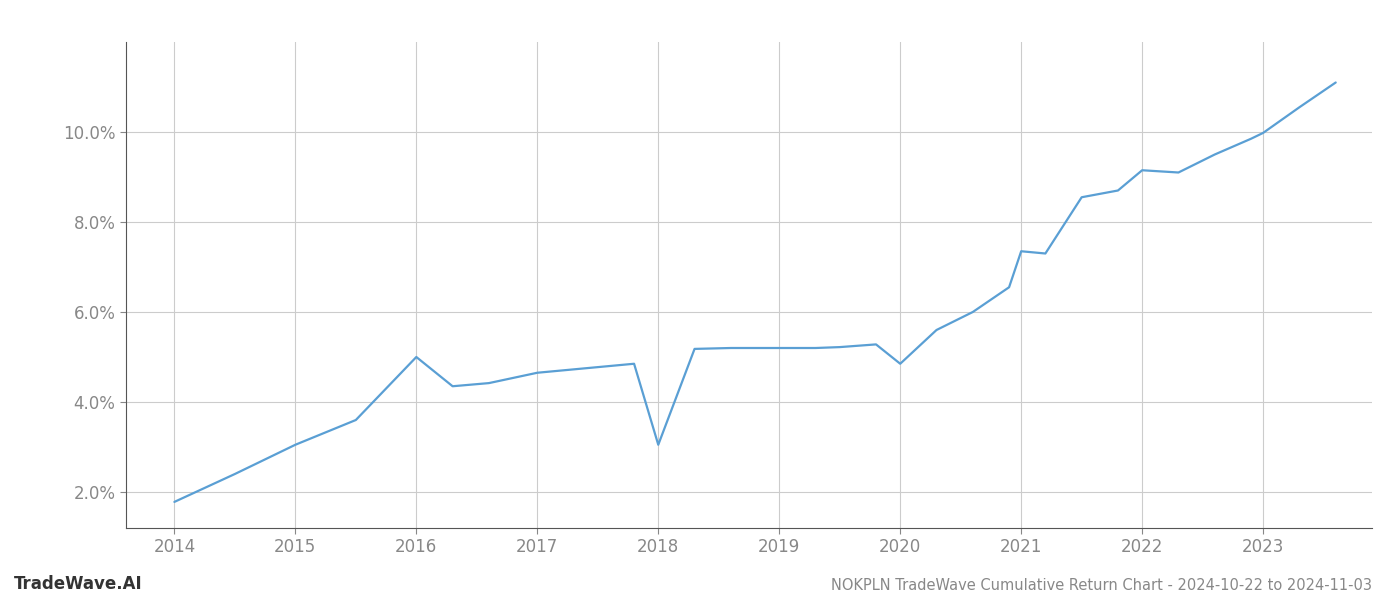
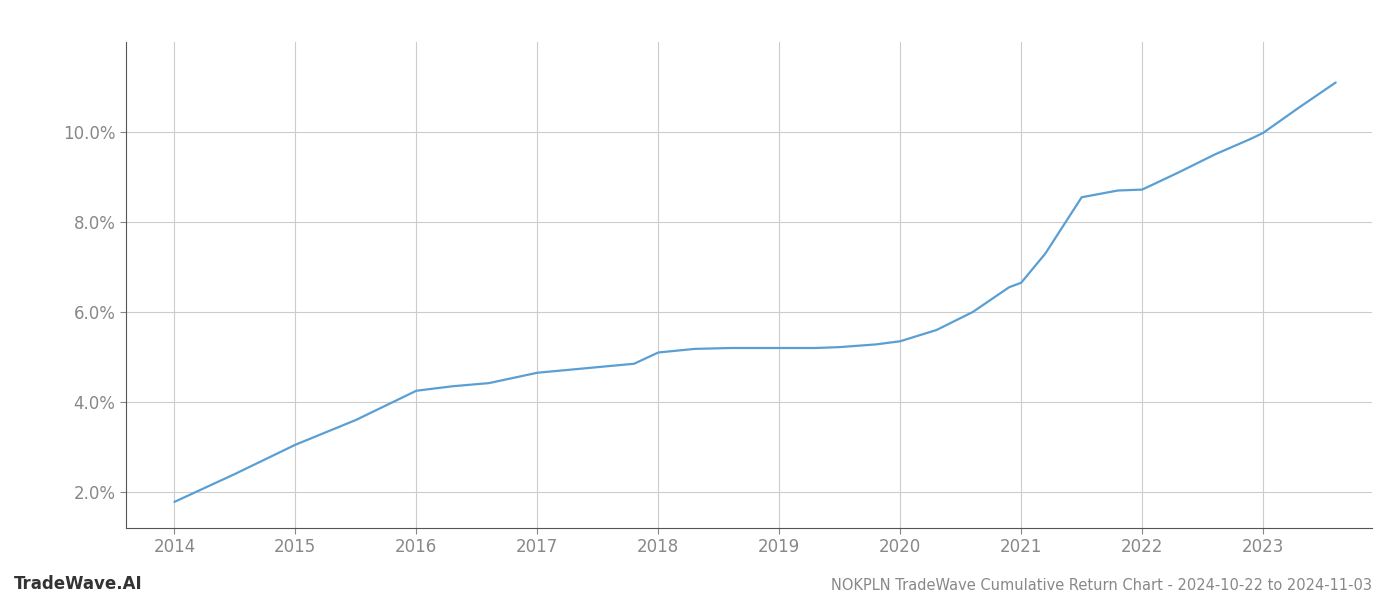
2016: 5.00% -> 4.25%
2018: 3.05% -> 5.10%
2020: 4.85% -> 5.35%
2021: 7.35% -> 6.65%
2022: 9.15% -> 8.72%
